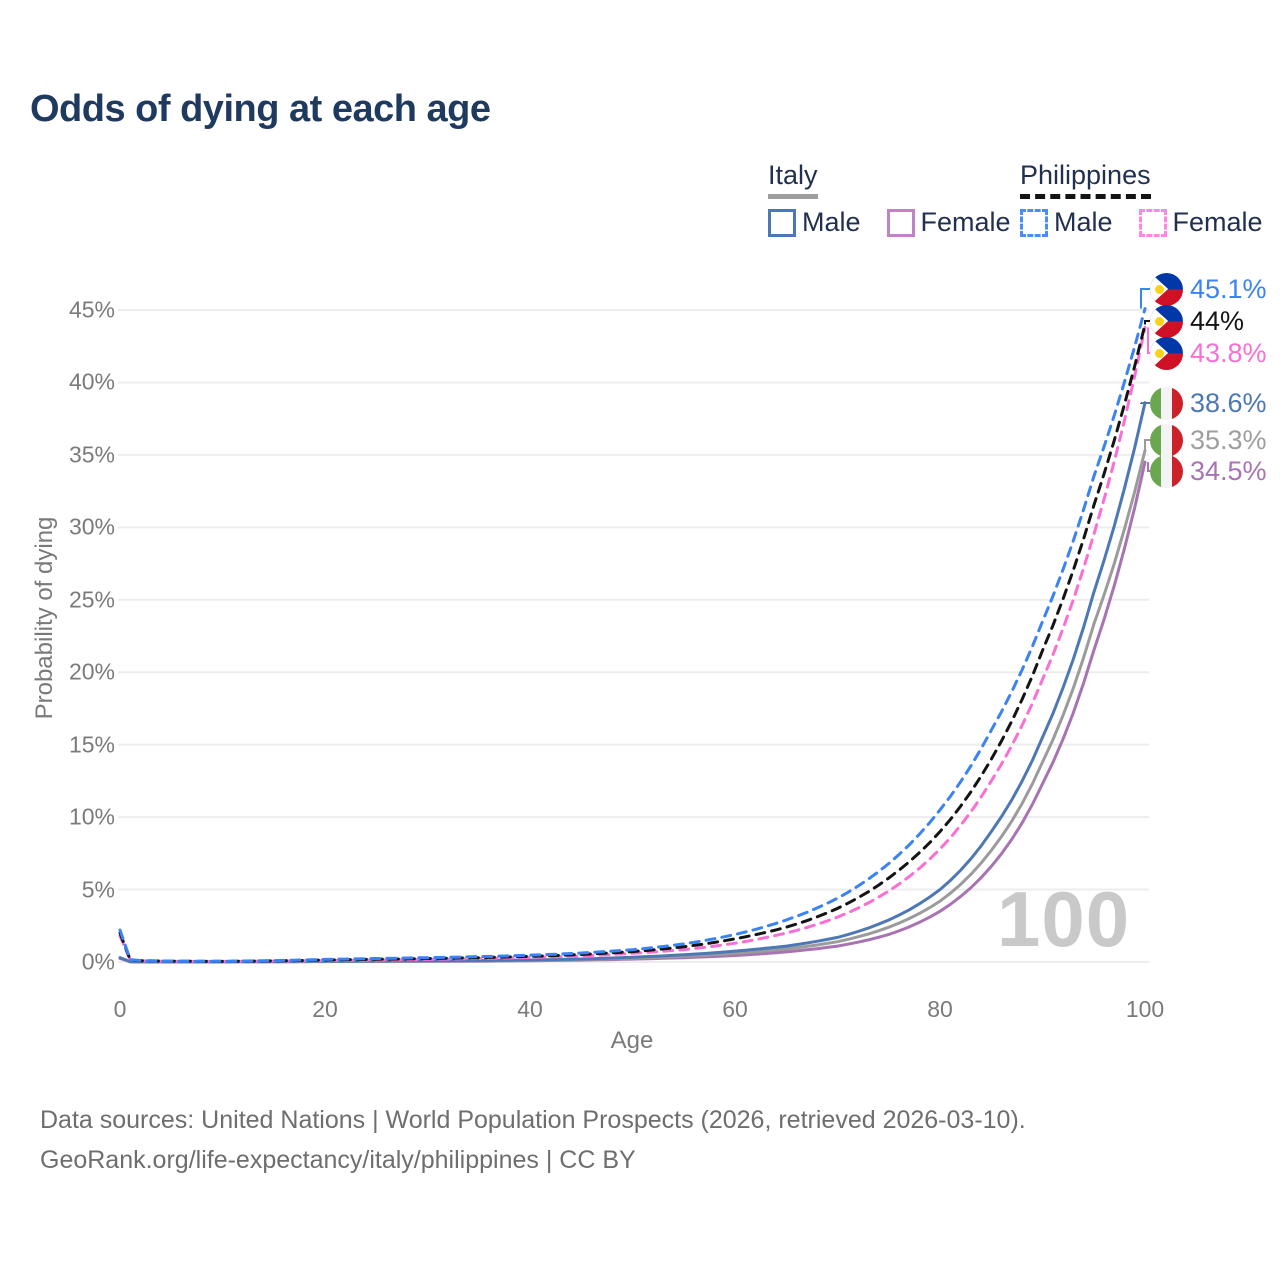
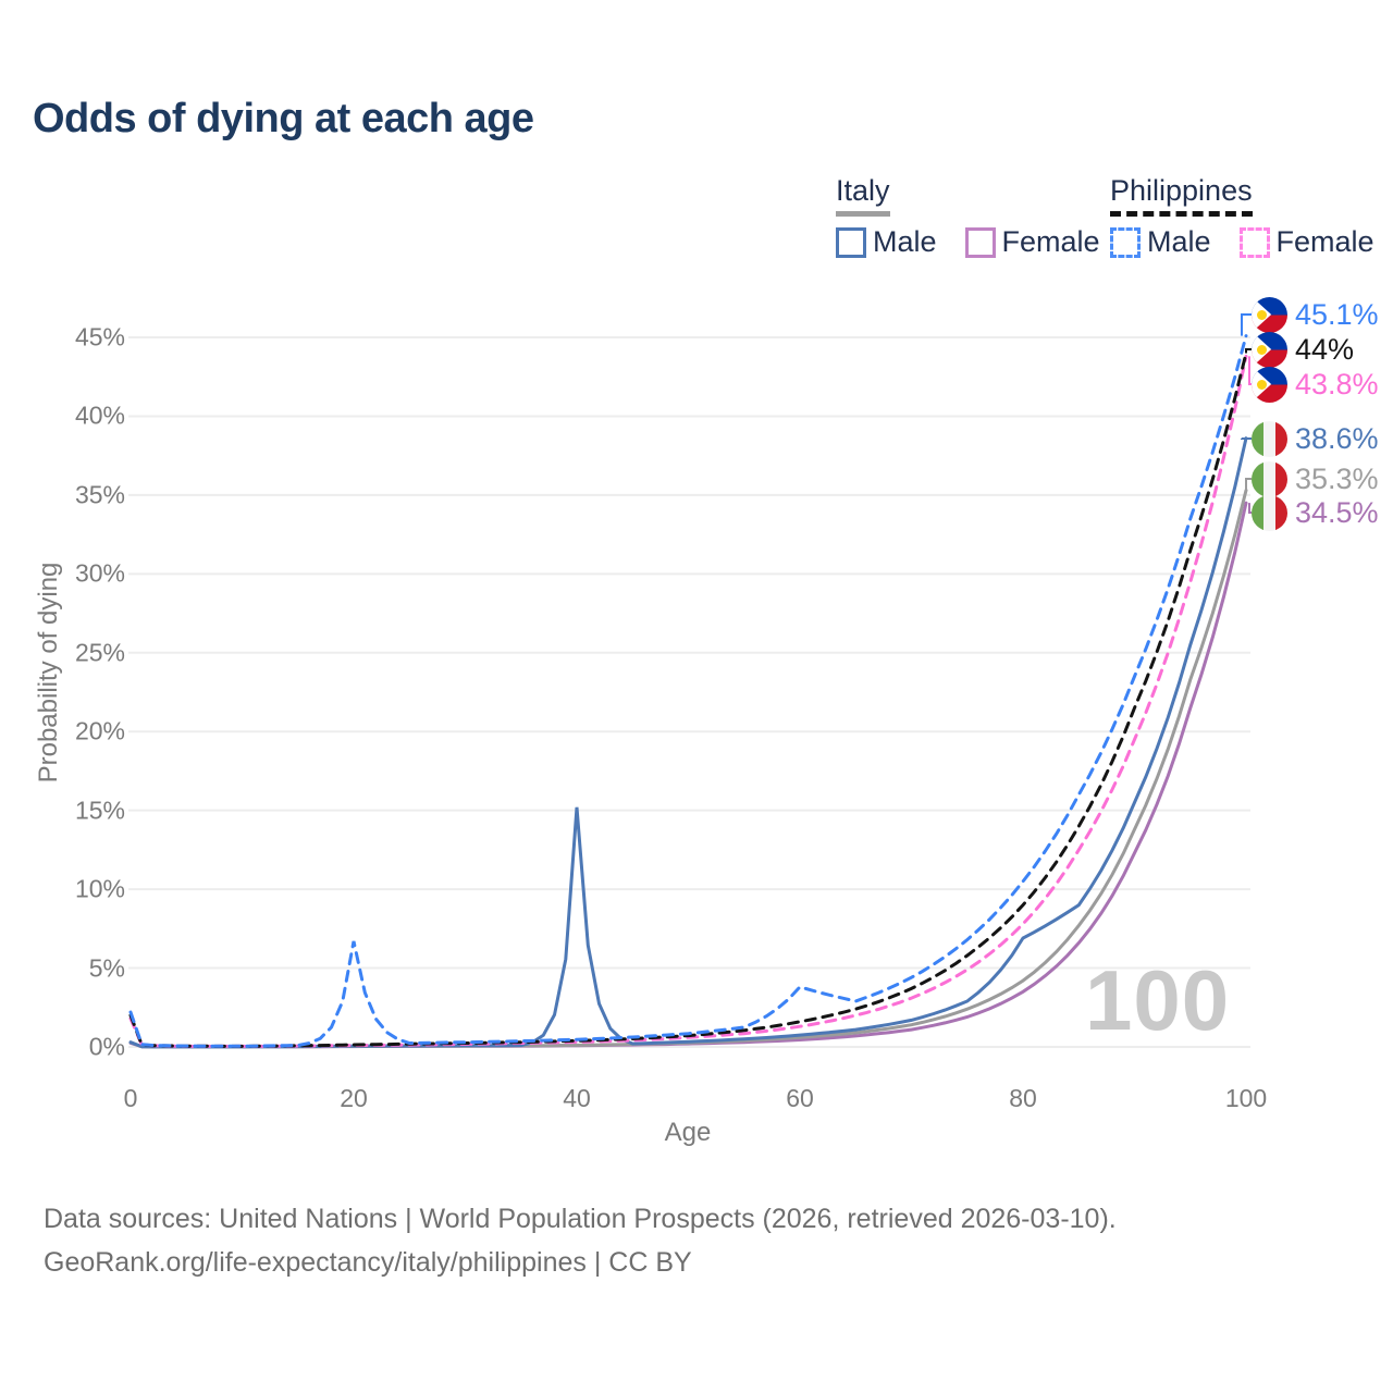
Philippines Male/20: 0.2% -> 6.7%
Italy Male/40: 0.1% -> 15.2%
Philippines Male/60: 1.9% -> 3.8%
Italy Male/80: 5.0% -> 6.9%
